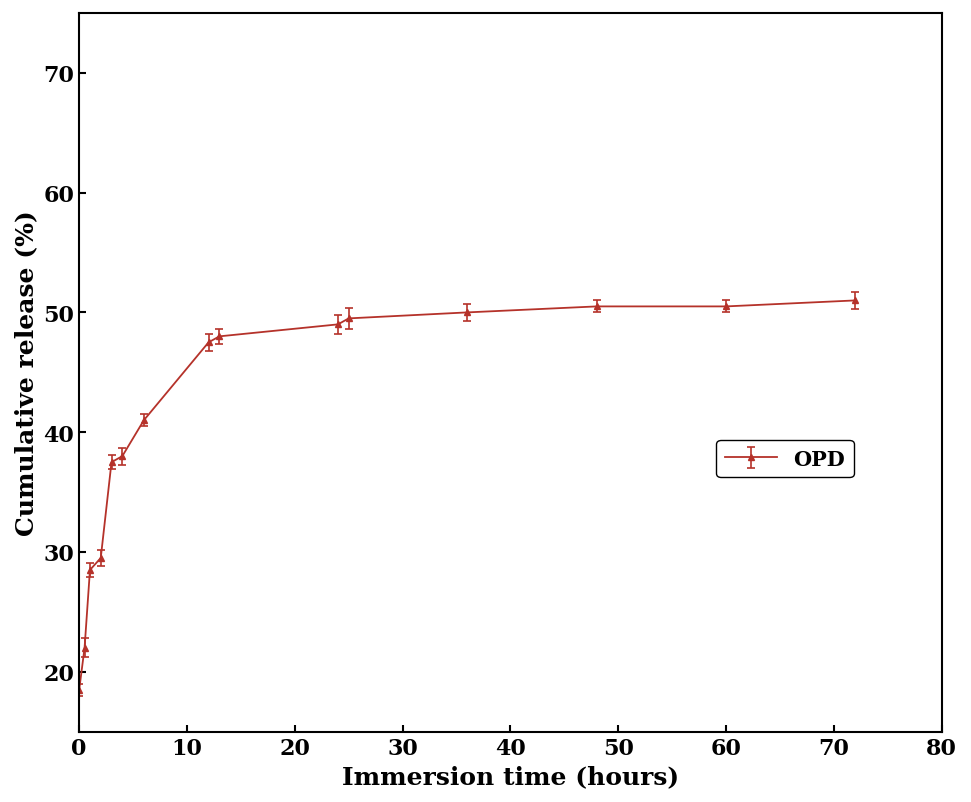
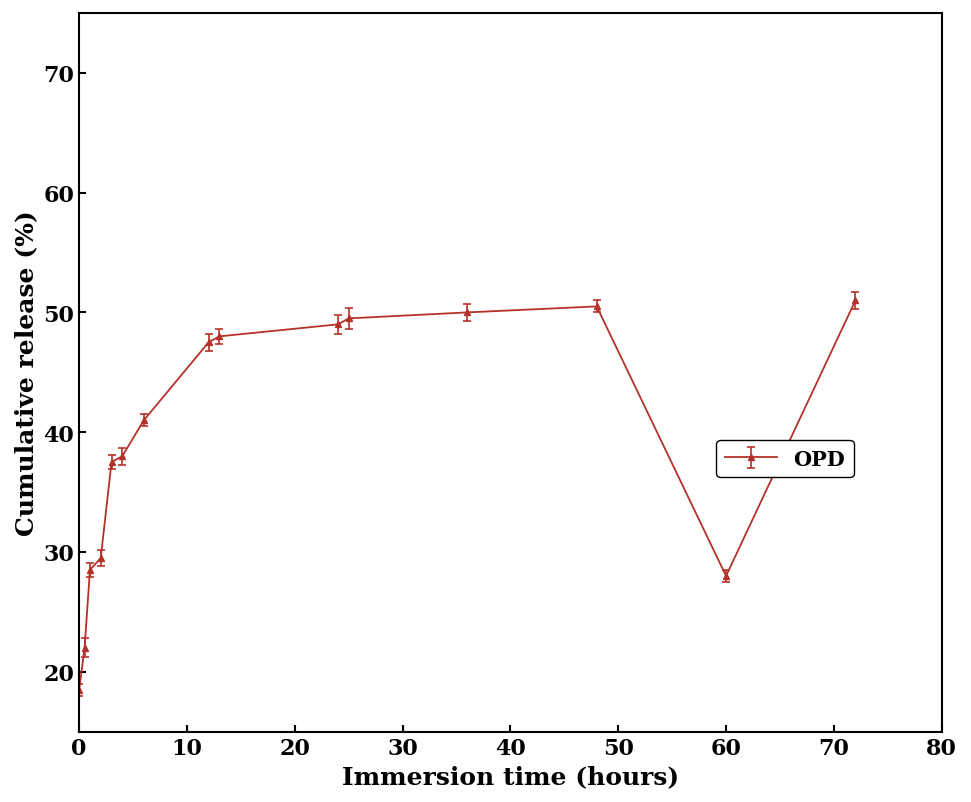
60: 50.5 -> 28.0
